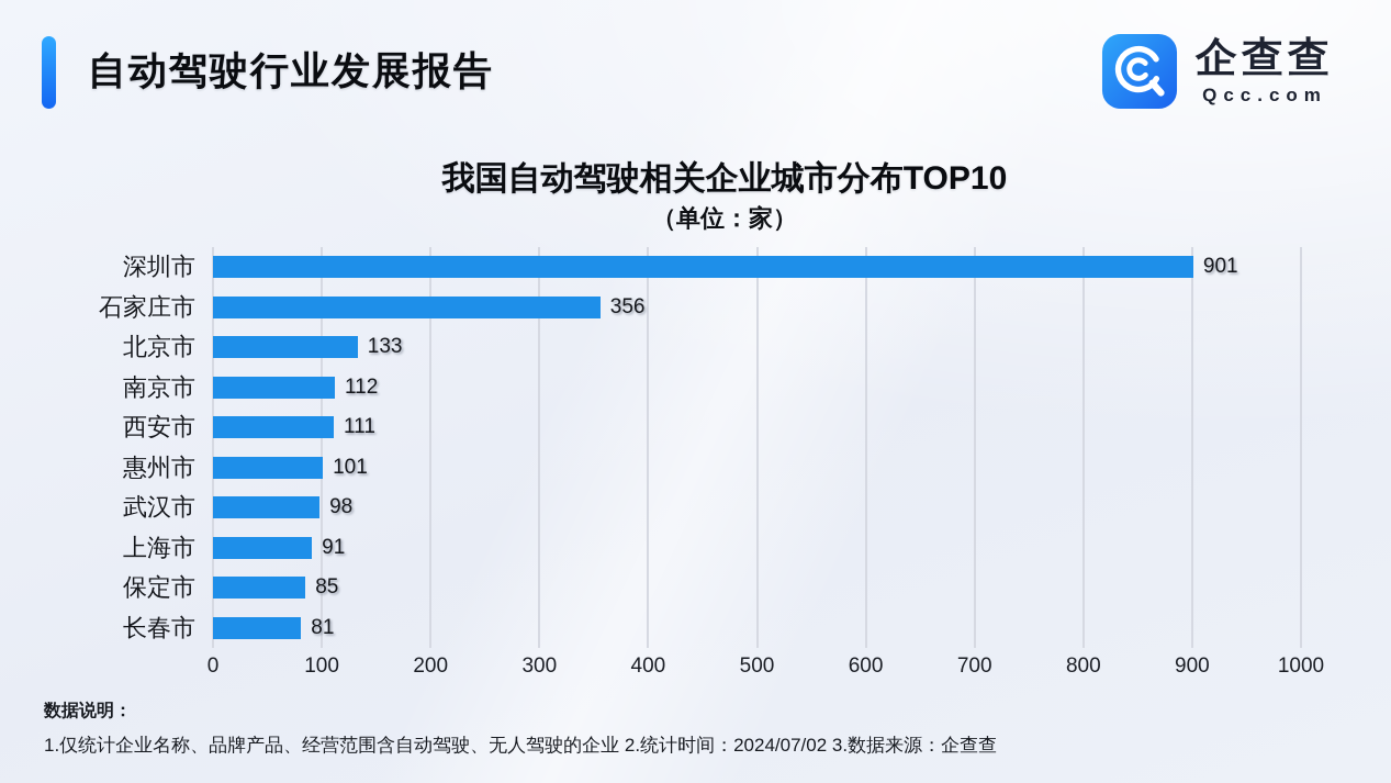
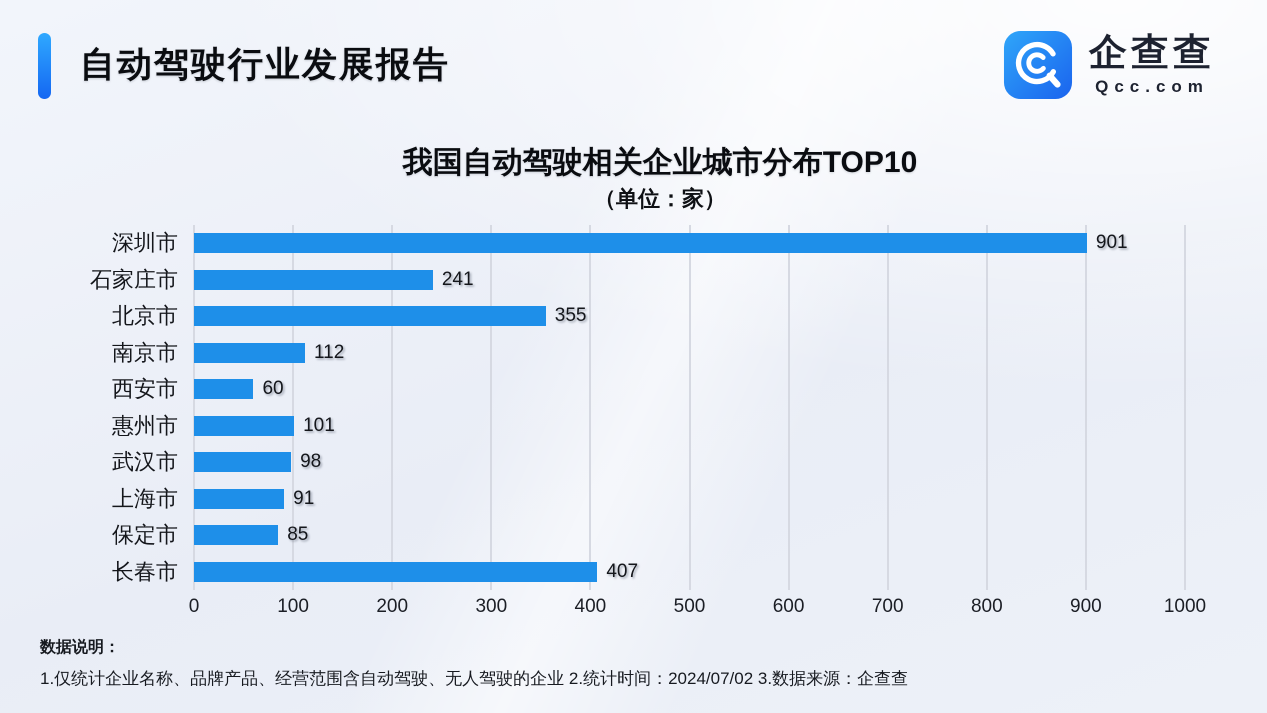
石家庄市: 356 -> 241
北京市: 133 -> 355
西安市: 111 -> 60
长春市: 81 -> 407
